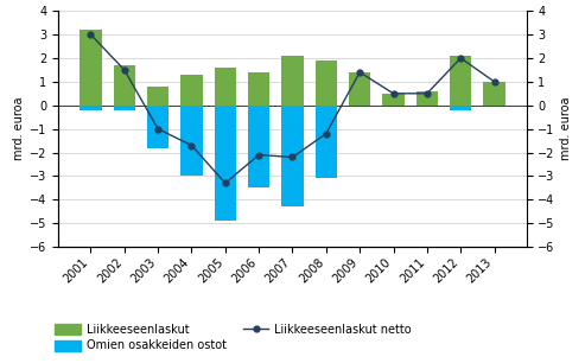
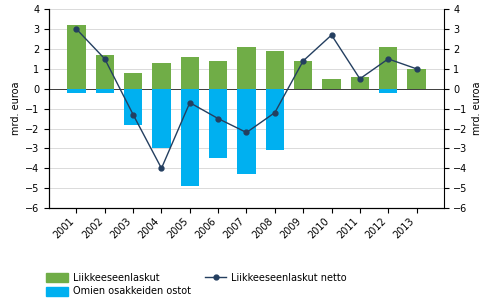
Liikkeeseenlaskut netto/2003: -1.0 -> -1.3
Liikkeeseenlaskut netto/2004: -1.7 -> -4.0
Liikkeeseenlaskut netto/2005: -3.3 -> -0.7
Liikkeeseenlaskut netto/2006: -2.1 -> -1.5
Liikkeeseenlaskut netto/2010: 0.5 -> 2.7
Liikkeeseenlaskut netto/2012: 2.0 -> 1.5
